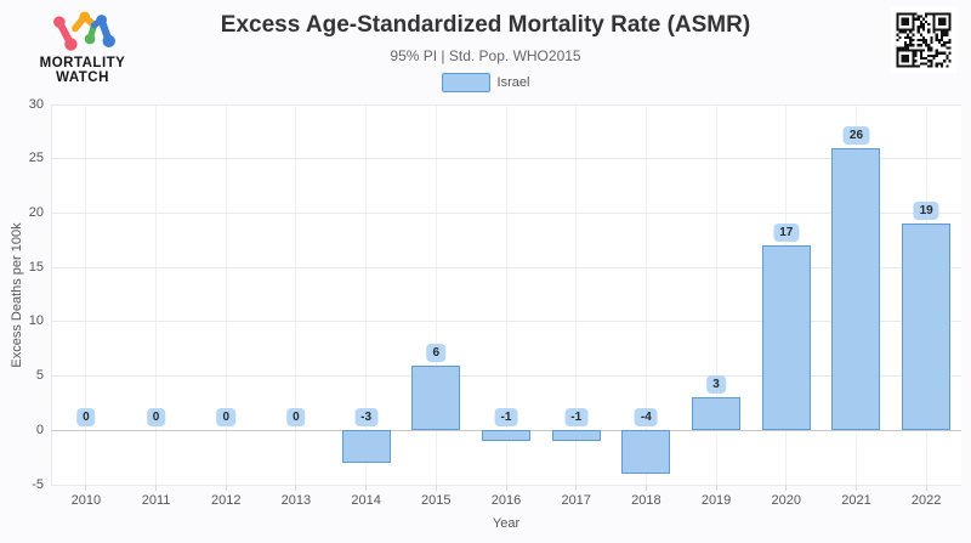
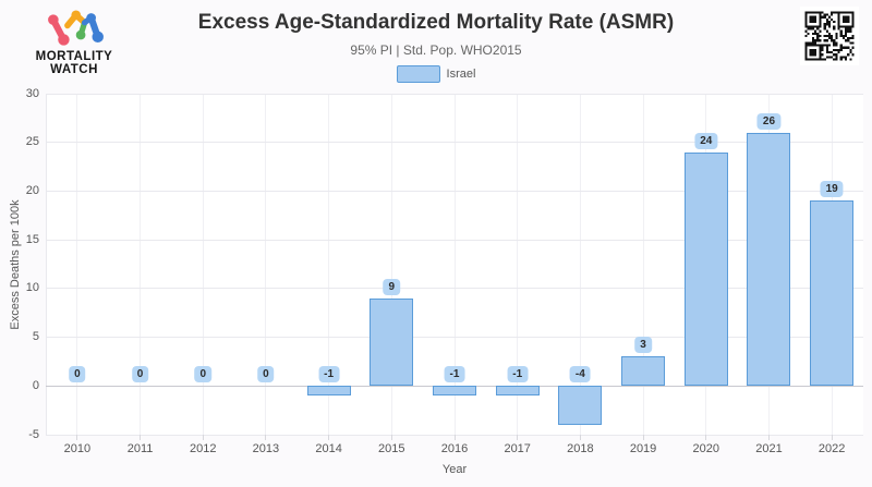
2014: -3 -> -1
2015: 6 -> 9
2020: 17 -> 24
